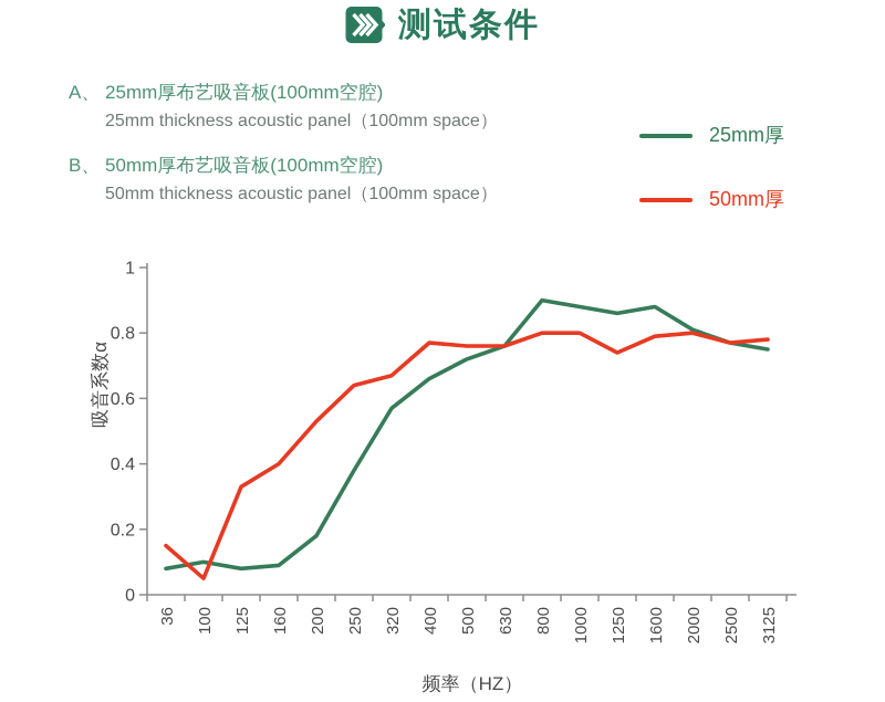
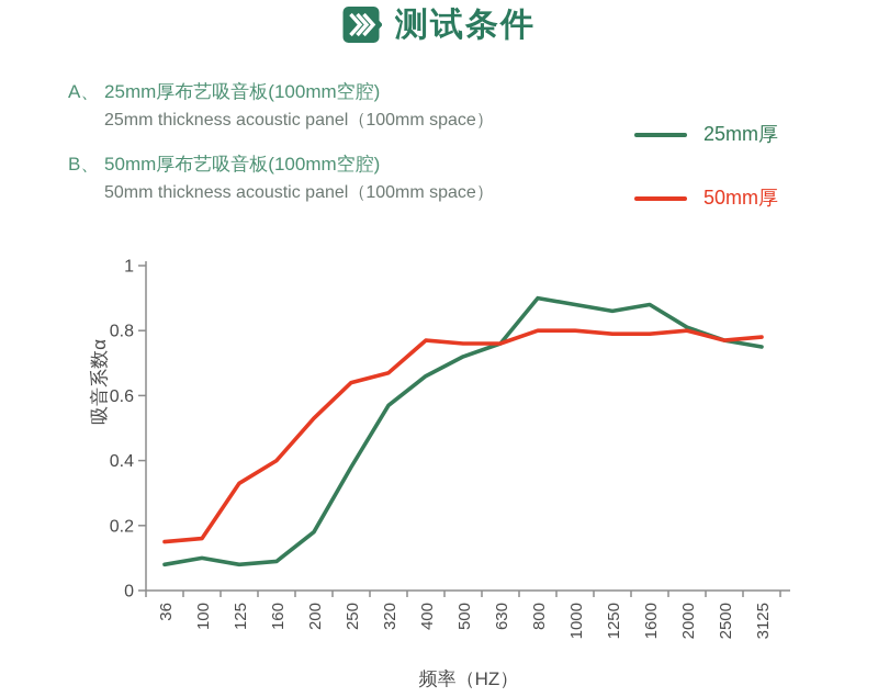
50mm厚/100: 0.05 -> 0.16
50mm厚/1250: 0.74 -> 0.79
